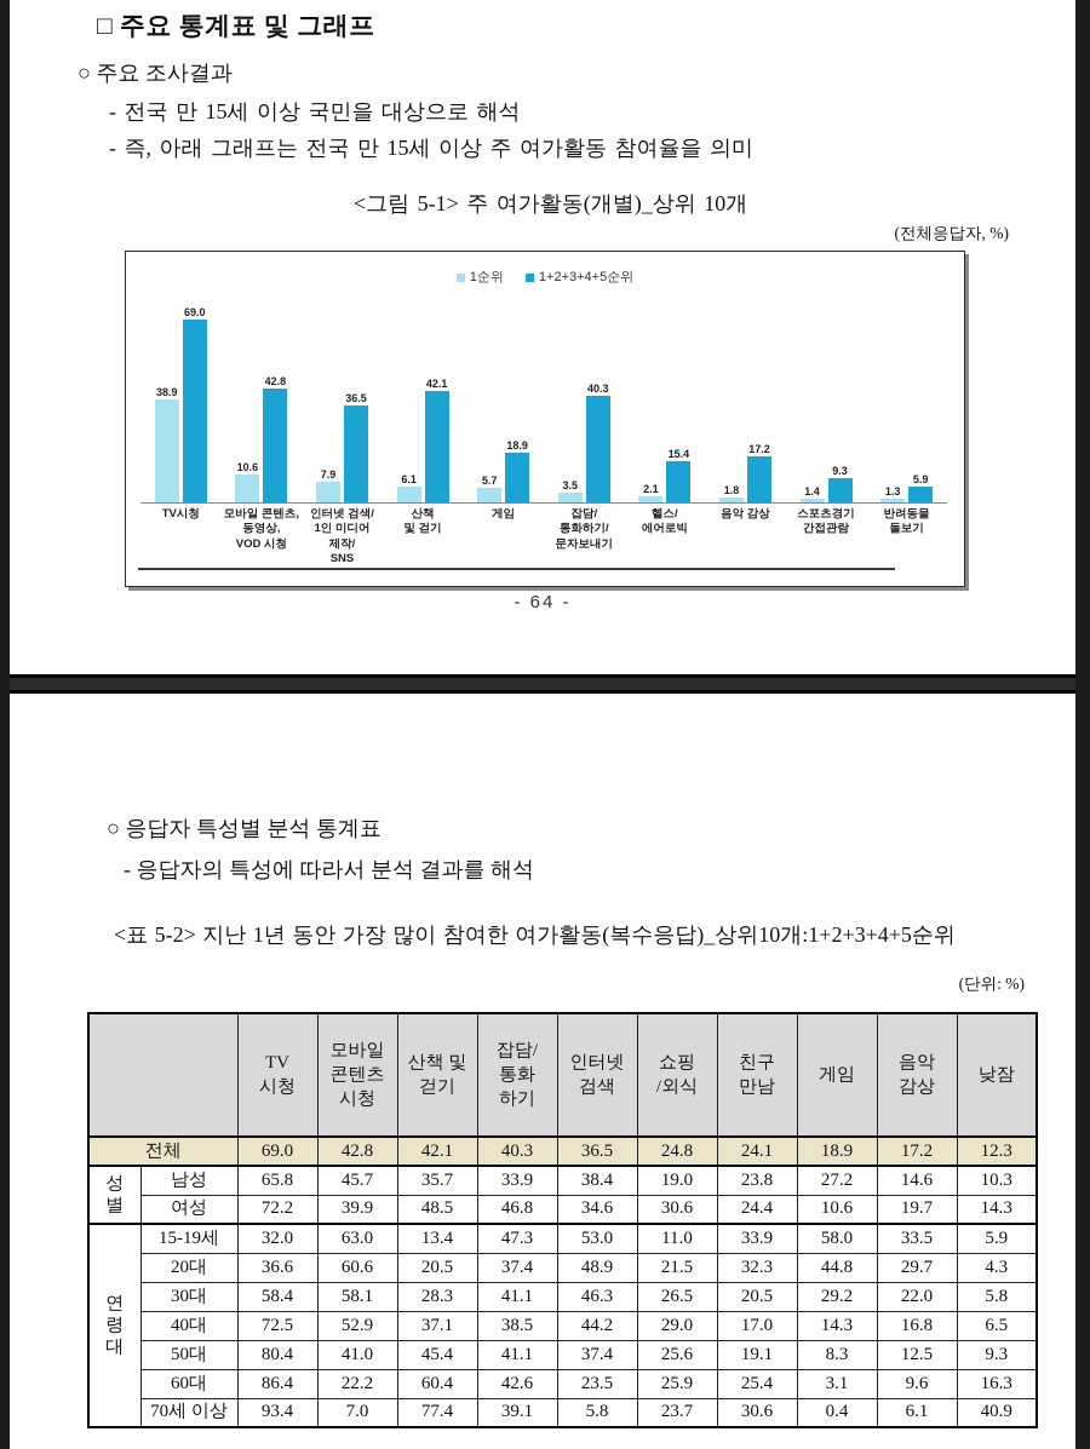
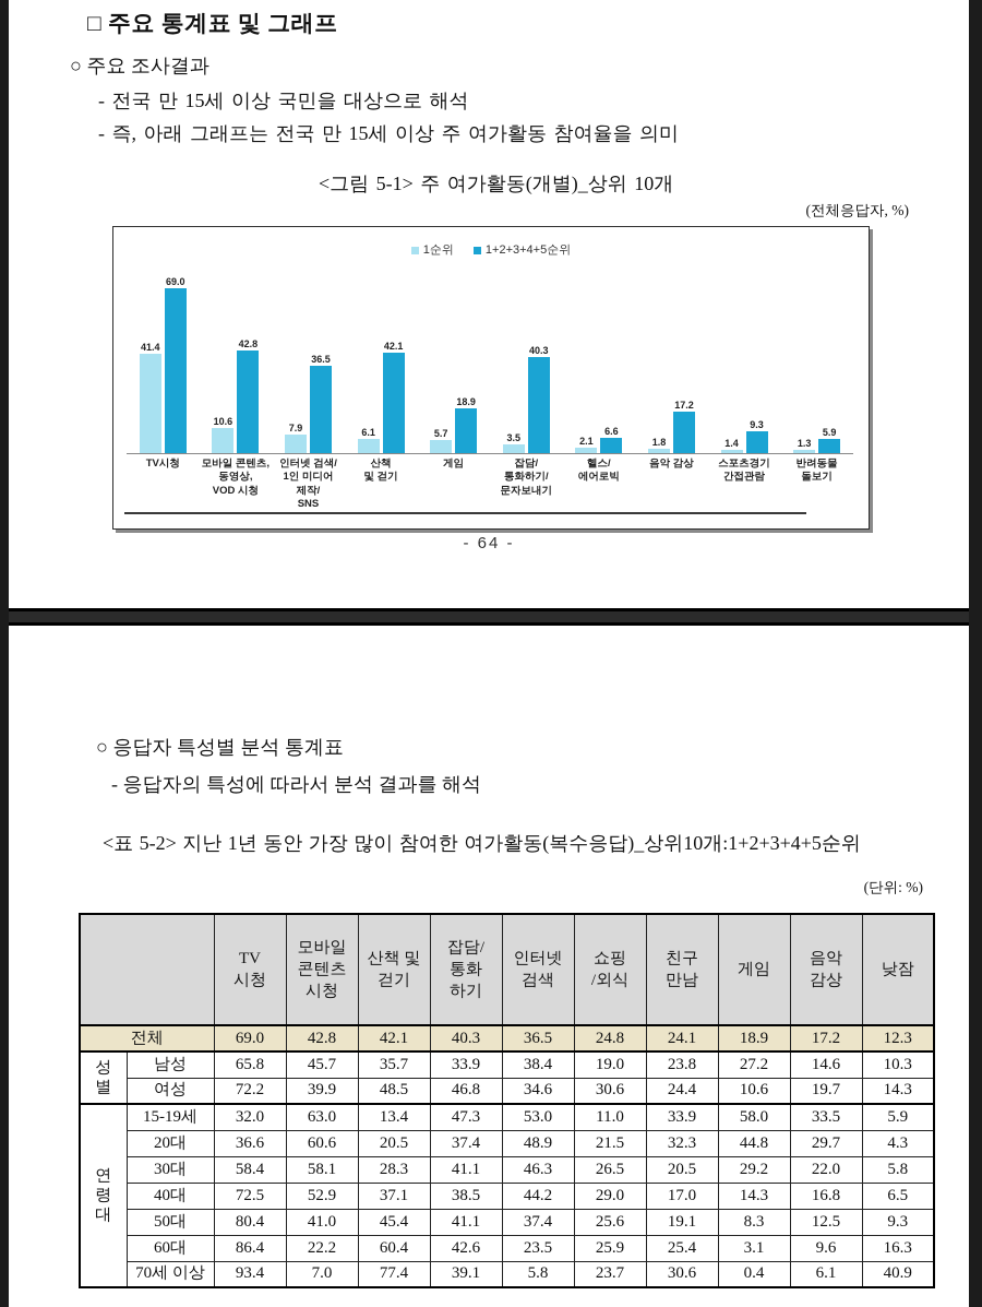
1순위/TV시청: 38.9 -> 41.4
1+2+3+4+5순위/헬스/ 에어로빅: 15.4 -> 6.6
